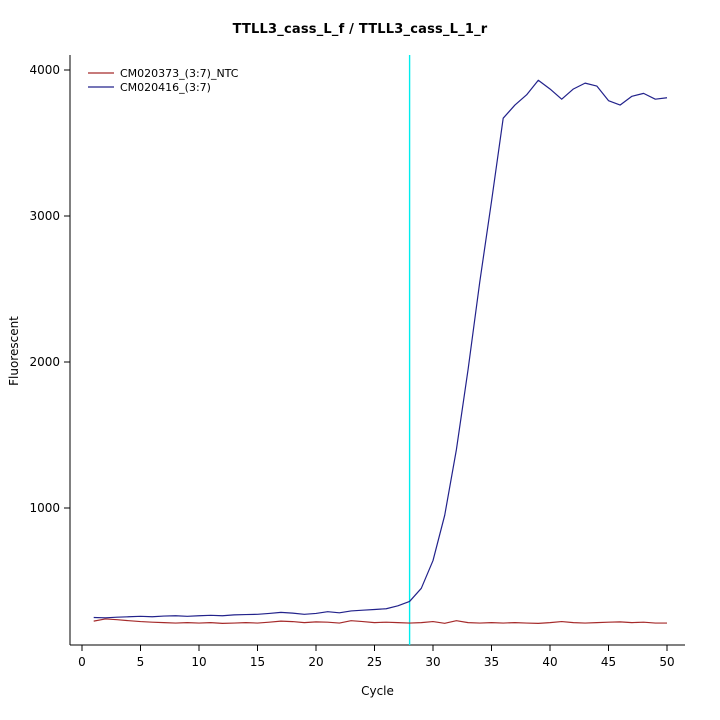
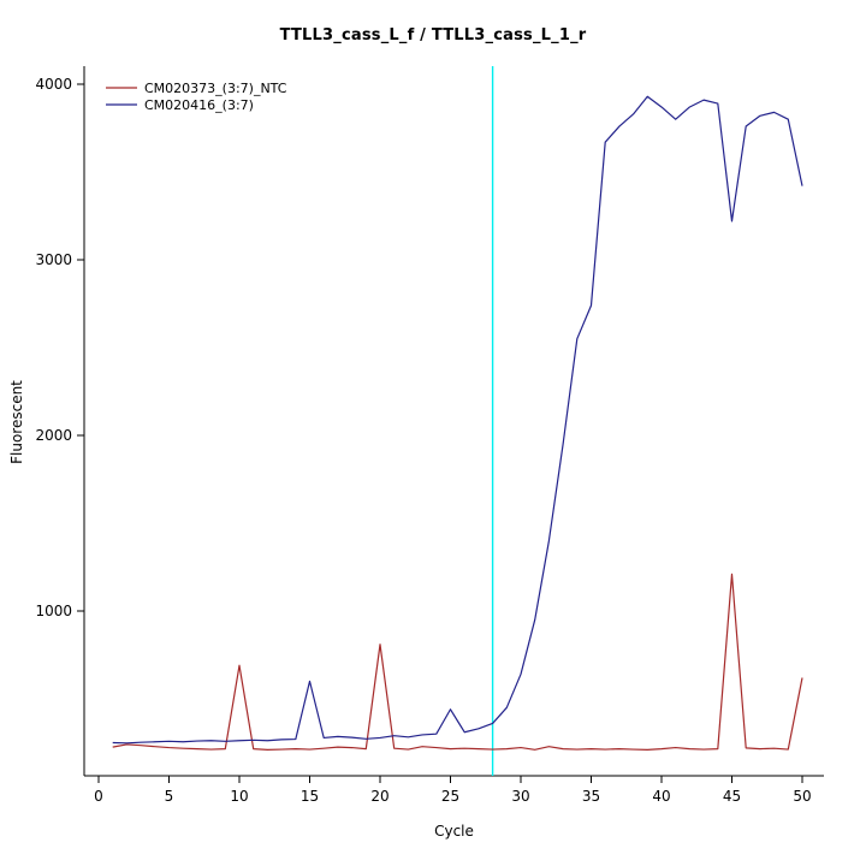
CM020373_(3:7)_NTC/10: 210 -> 690
CM020416_(3:7)/15: 270 -> 600
CM020373_(3:7)_NTC/20: 220 -> 810
CM020416_(3:7)/25: 300 -> 440
CM020416_(3:7)/35: 3100 -> 2740
CM020373_(3:7)_NTC/45: 220 -> 1210
CM020416_(3:7)/45: 3790 -> 3220
CM020373_(3:7)_NTC/50: 210 -> 620
CM020416_(3:7)/50: 3810 -> 3420
